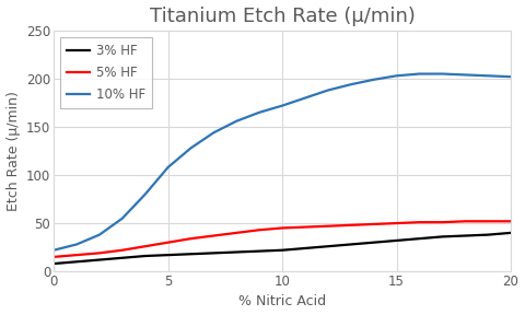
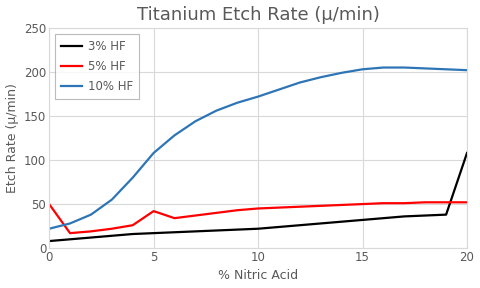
5% HF/0: 15 -> 50
5% HF/5: 30 -> 42
3% HF/20: 40 -> 108
